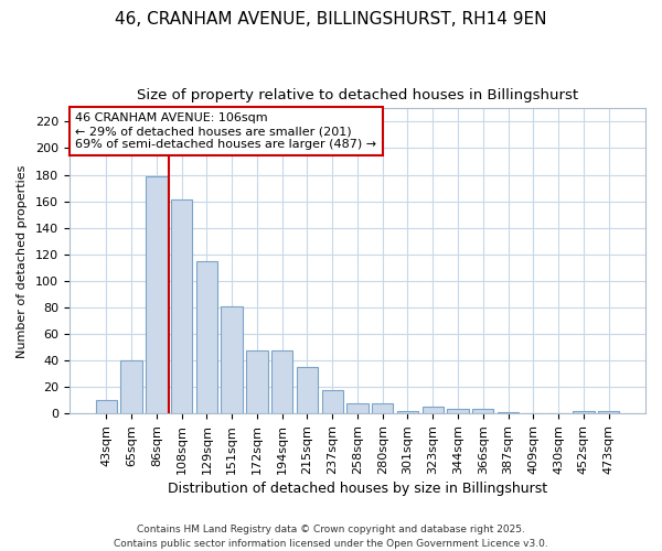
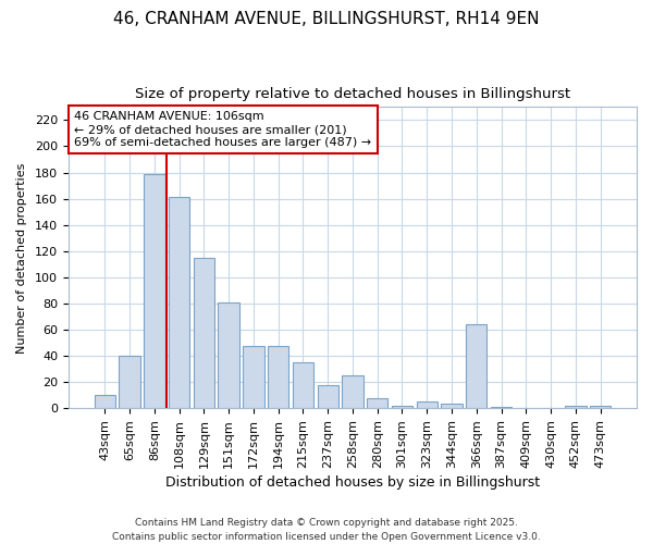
258sqm: 8 -> 25
366sqm: 4 -> 64
